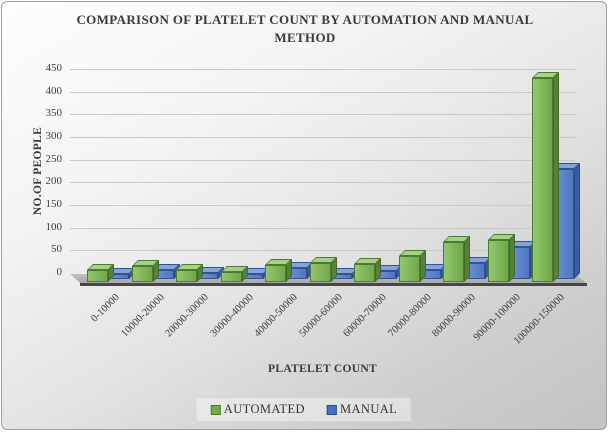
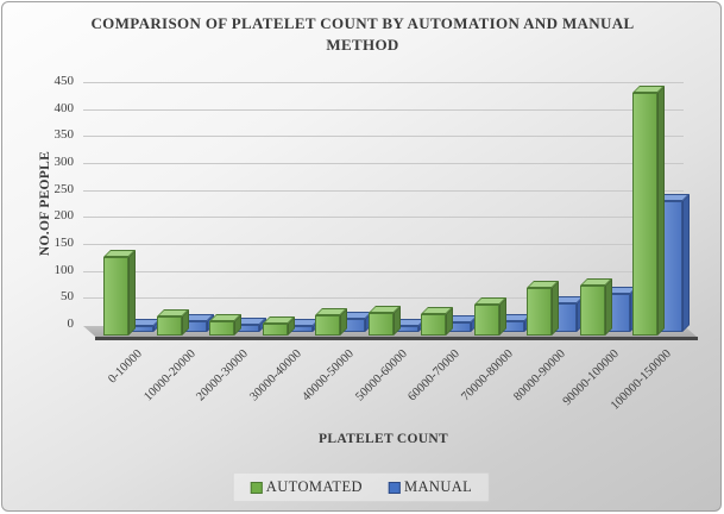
AUTOMATED/0-10000: 20 -> 140
MANUAL/80000-90000: 30 -> 50
